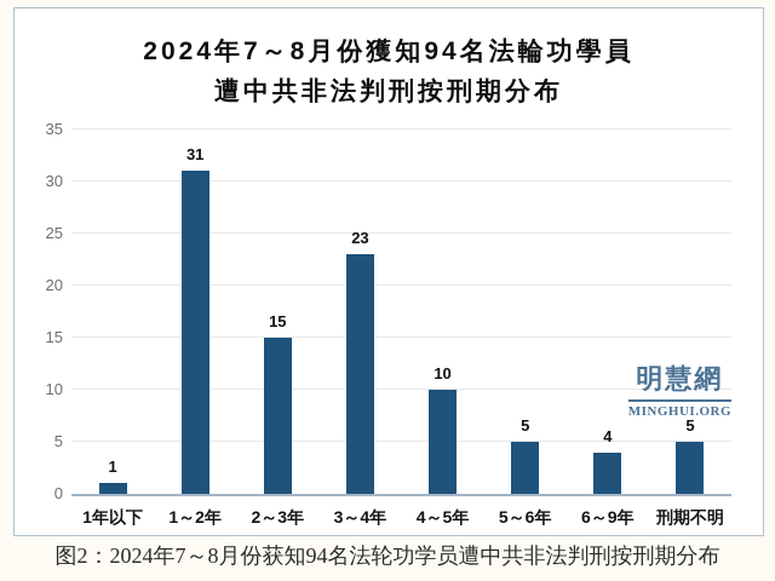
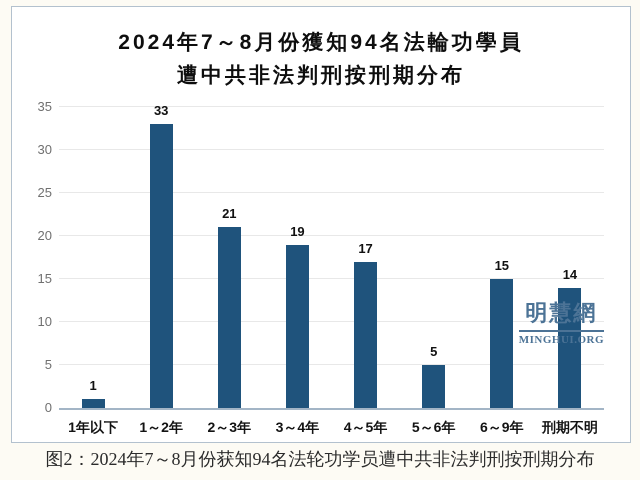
1～2年: 31 -> 33
2～3年: 15 -> 21
3～4年: 23 -> 19
4～5年: 10 -> 17
6～9年: 4 -> 15
刑期不明: 5 -> 14
